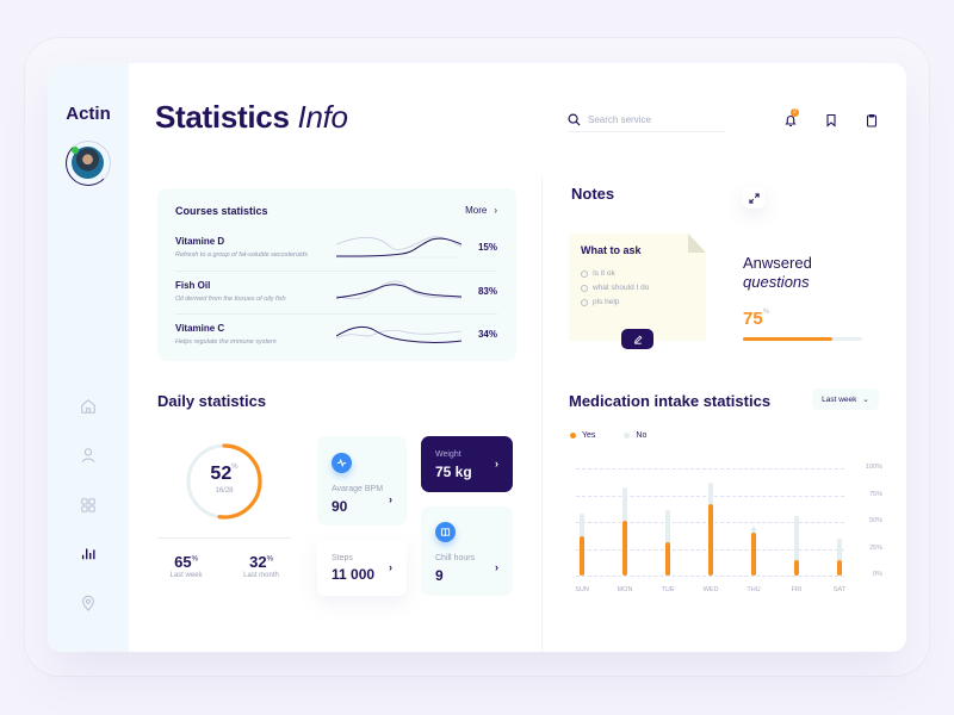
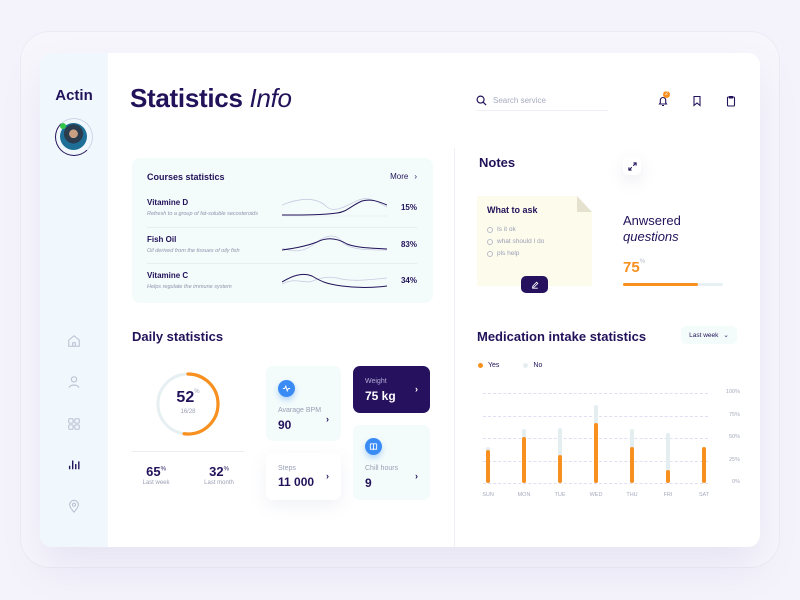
No/SUN: 60% -> 40%
No/MON: 80% -> 60%
No/THU: 50% -> 60%
Yes/SAT: 10% -> 40%
